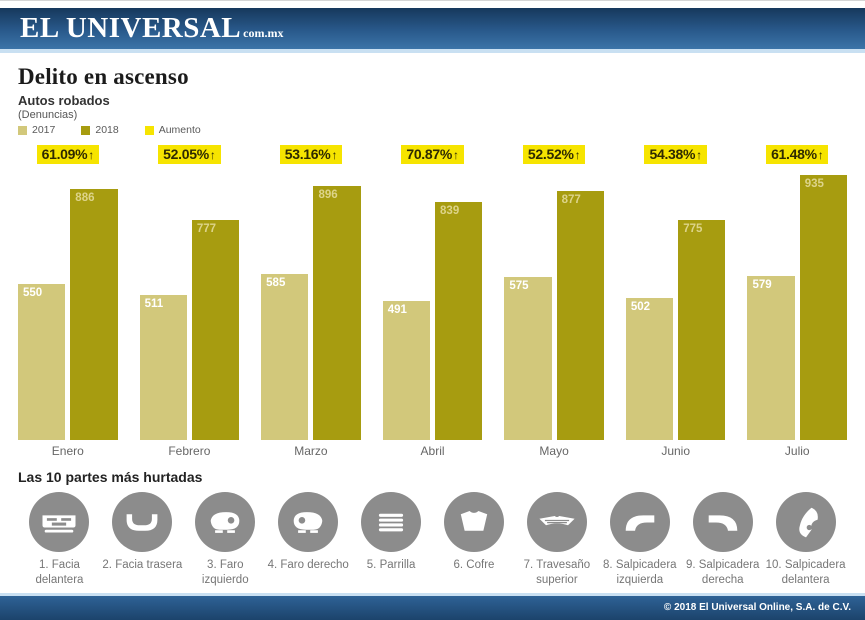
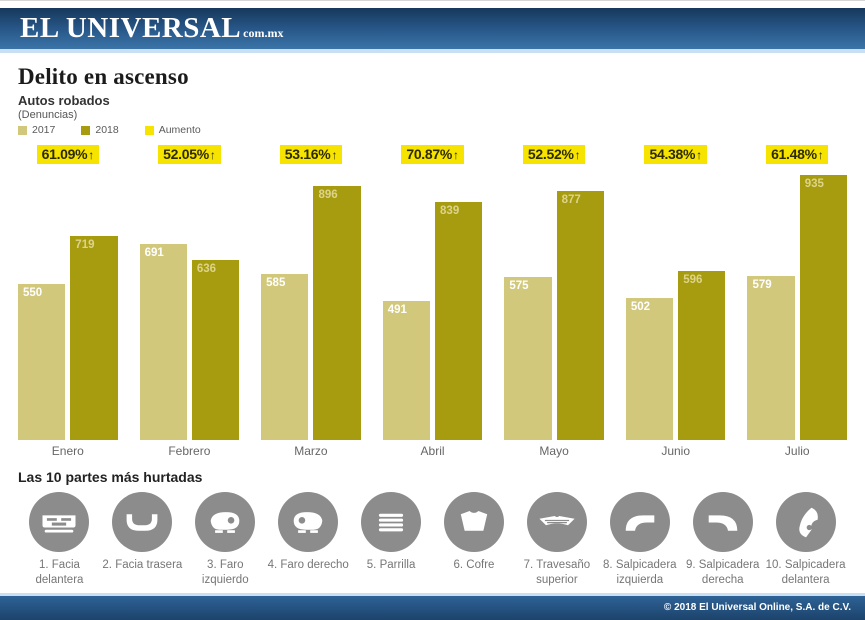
2018/Enero: 886 -> 719
2017/Febrero: 511 -> 691
2018/Febrero: 777 -> 636
2018/Junio: 775 -> 596
